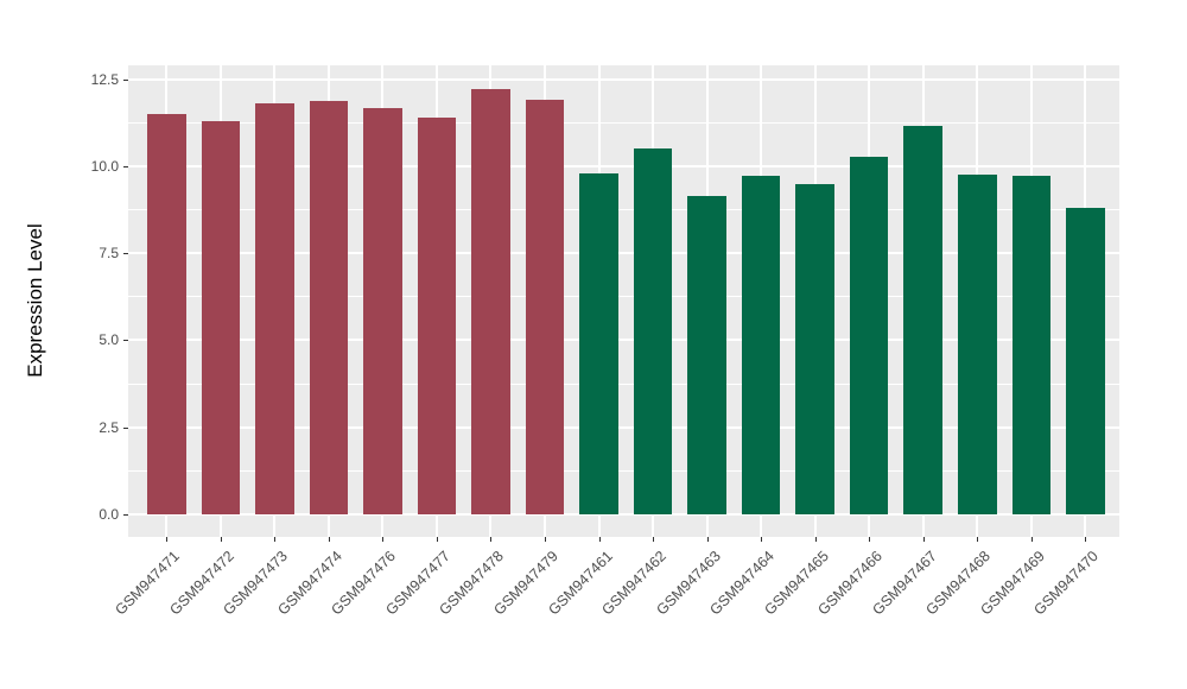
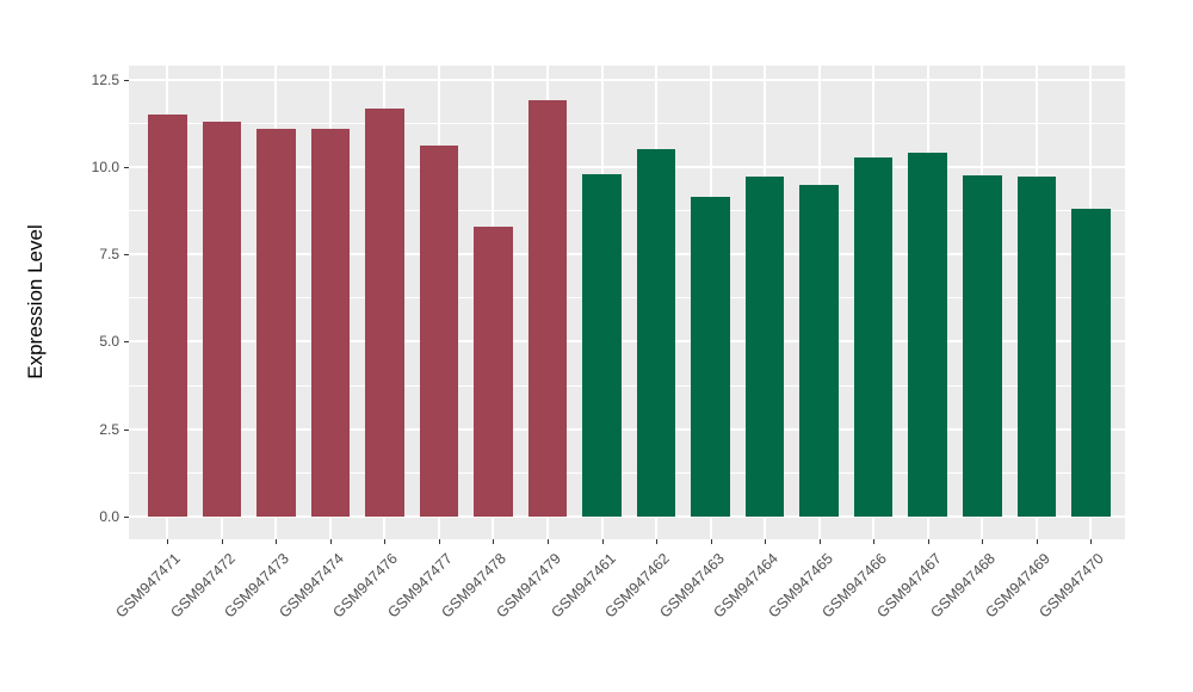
GSM947473: 11.8 -> 11.1
GSM947474: 11.9 -> 11.1
GSM947477: 11.4 -> 10.6
GSM947478: 12.2 -> 8.3
GSM947467: 11.2 -> 10.4
